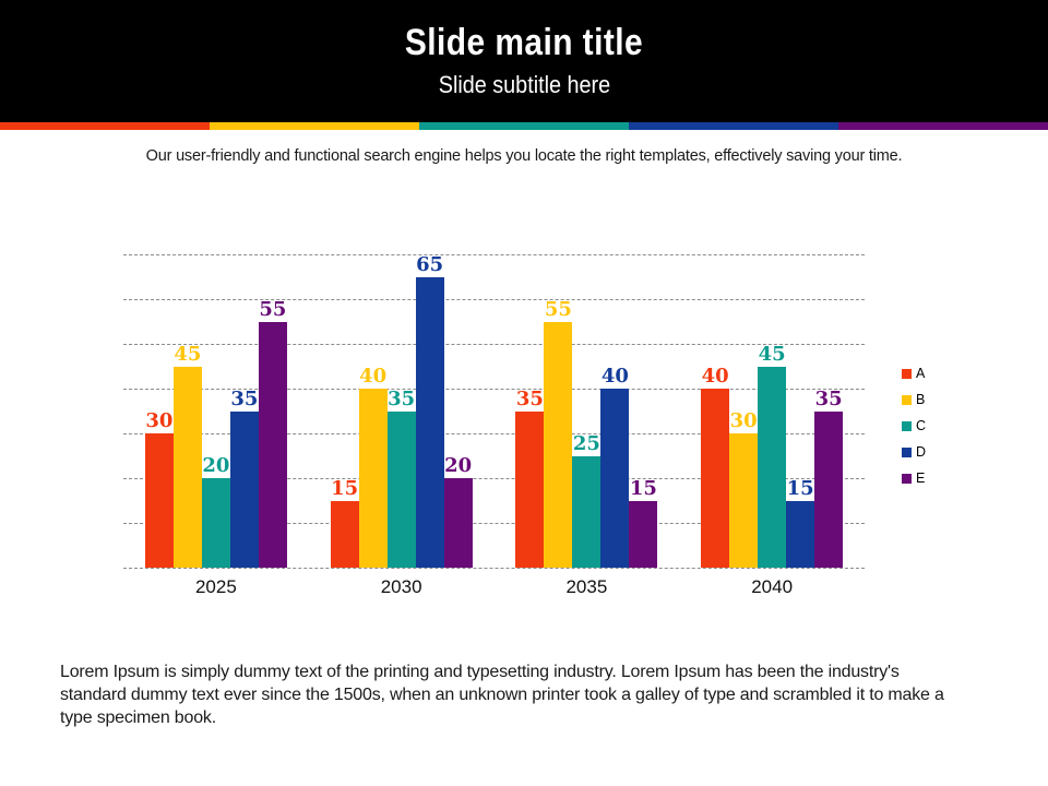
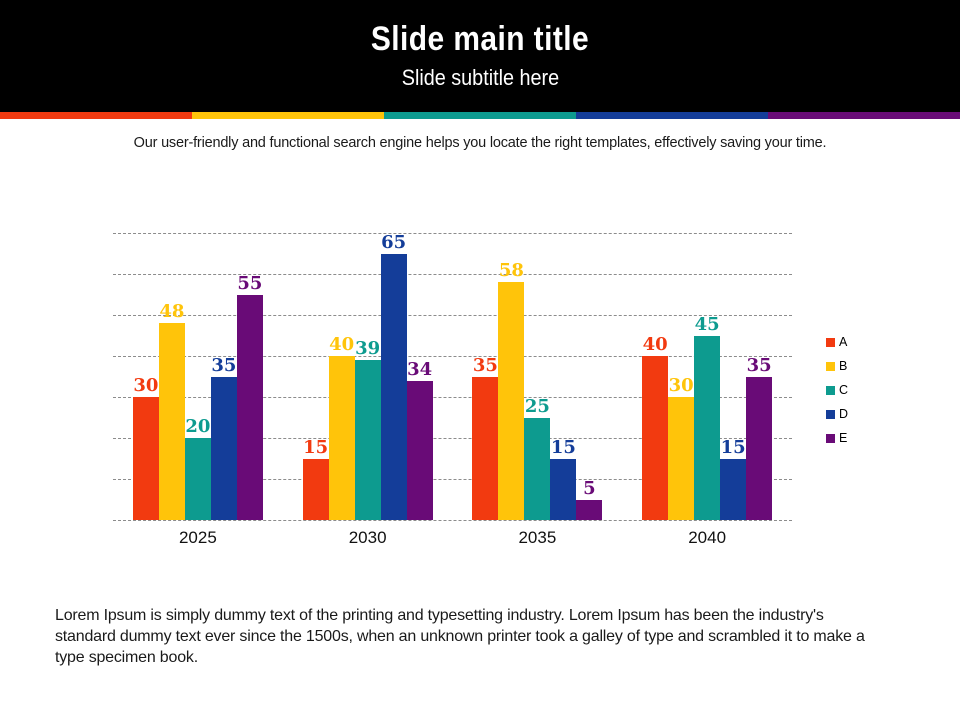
B/2025: 45 -> 48
C/2030: 35 -> 39
E/2030: 20 -> 34
B/2035: 55 -> 58
D/2035: 40 -> 15
E/2035: 15 -> 5
